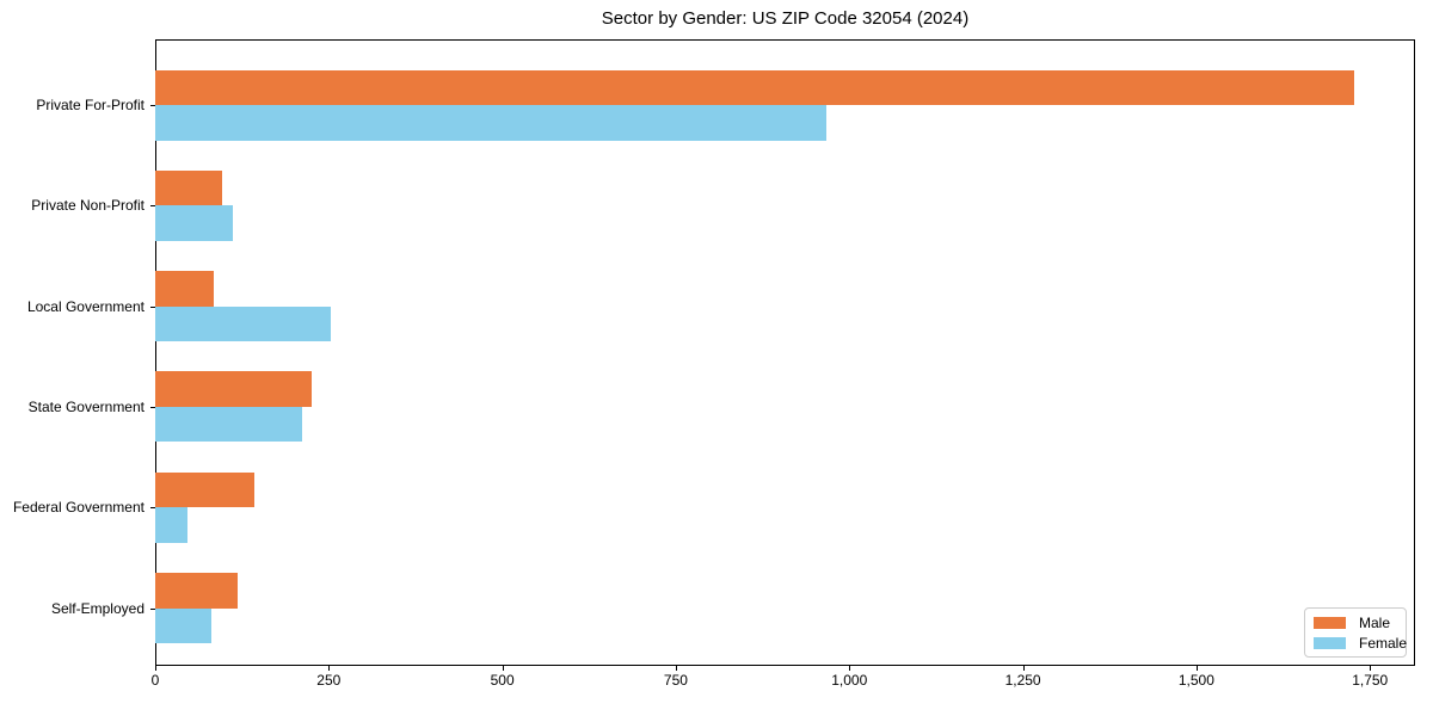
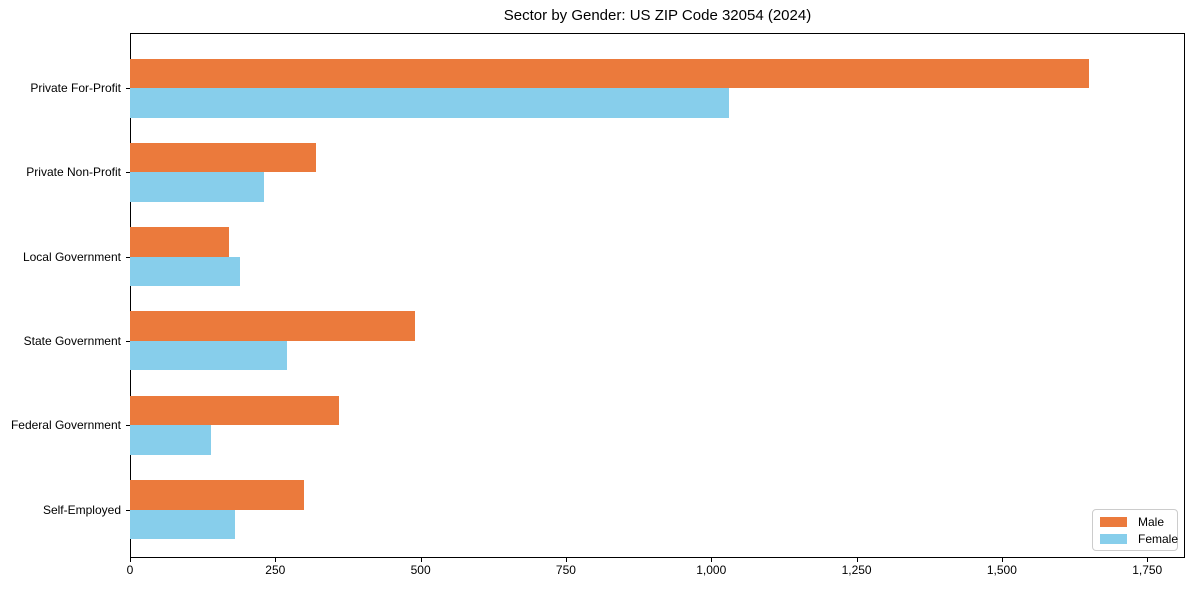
Male/Private For-Profit: 1730 -> 1650
Female/Private For-Profit: 970 -> 1030
Male/Private Non-Profit: 100 -> 320
Female/Private Non-Profit: 110 -> 230
Male/Local Government: 80 -> 170
Female/Local Government: 250 -> 190
Male/State Government: 220 -> 490
Female/State Government: 210 -> 270
Male/Federal Government: 140 -> 360
Female/Federal Government: 50 -> 140
Male/Self-Employed: 120 -> 300
Female/Self-Employed: 80 -> 180
